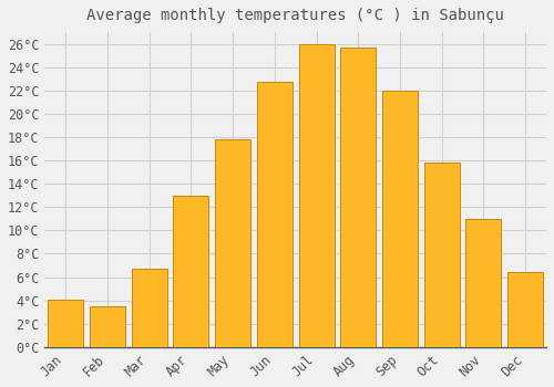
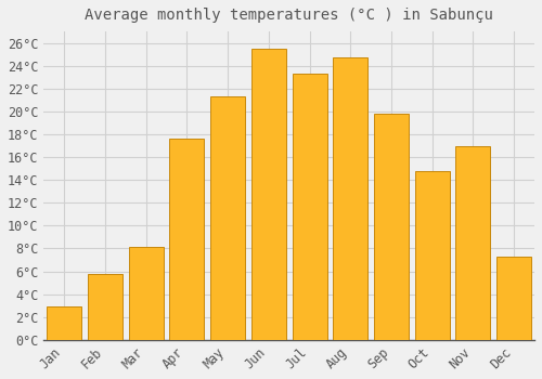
Jan: 4.1°C -> 2.9°C
Feb: 3.5°C -> 5.8°C
Mar: 6.7°C -> 8.1°C
Apr: 13.0°C -> 17.6°C
May: 17.8°C -> 21.3°C
Jun: 22.7°C -> 25.5°C
Jul: 26.0°C -> 23.3°C
Aug: 25.7°C -> 24.7°C
Sep: 22.0°C -> 19.8°C
Oct: 15.8°C -> 14.8°C
Nov: 11.0°C -> 17.0°C
Dec: 6.4°C -> 7.3°C
